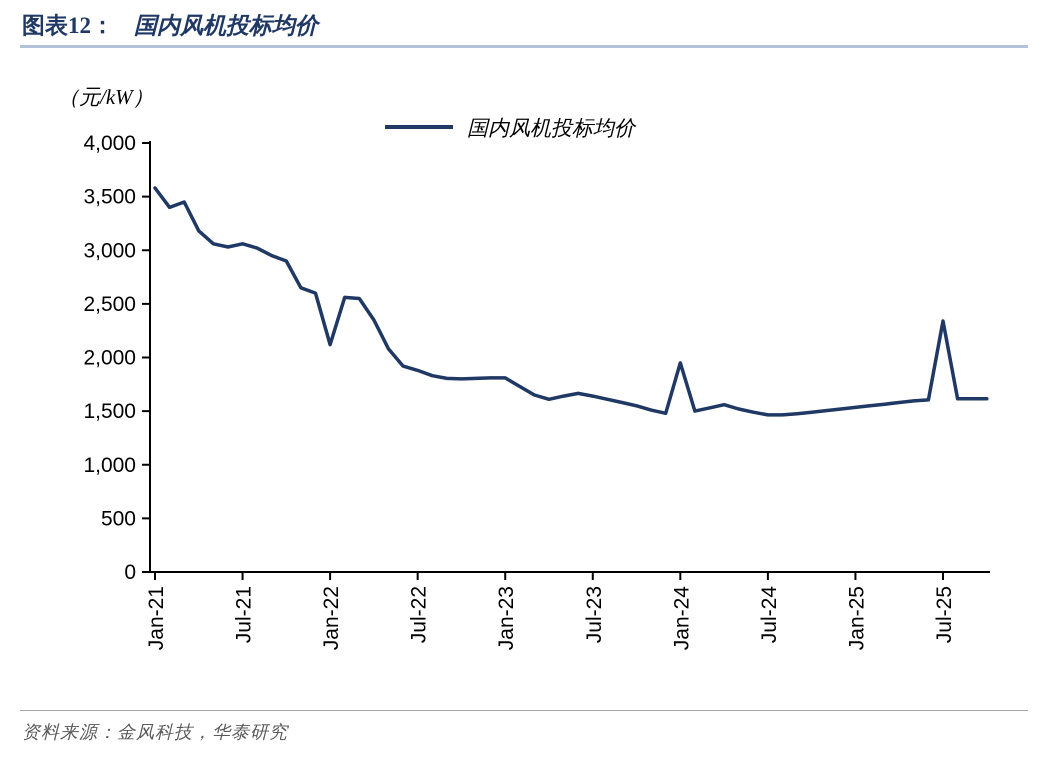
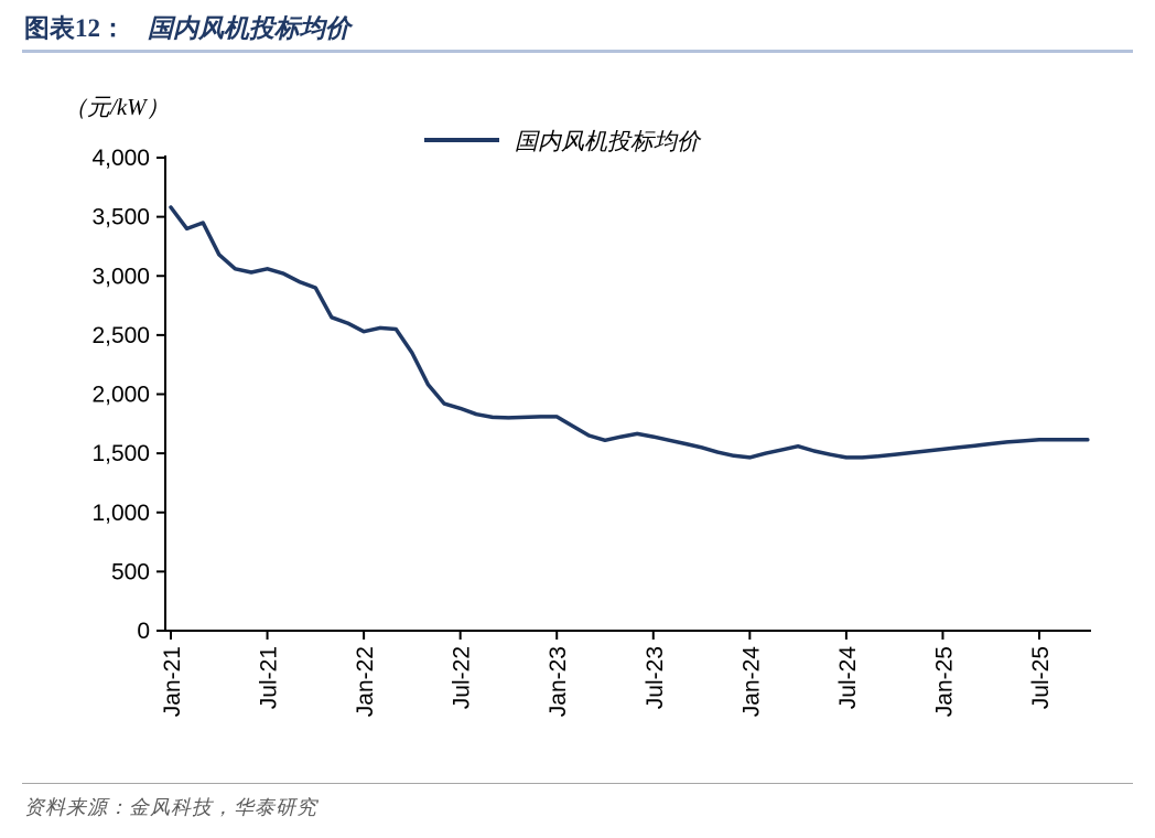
Jan-22: 2120 -> 2530
Jan-24: 1950 -> 1460
Jul-25: 2340 -> 1620
